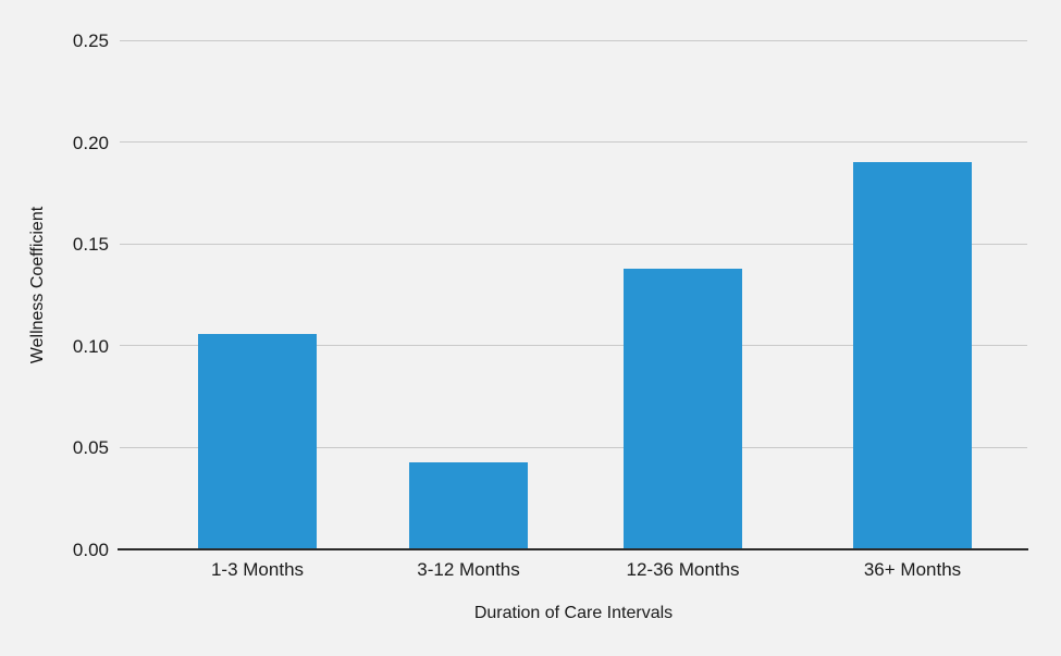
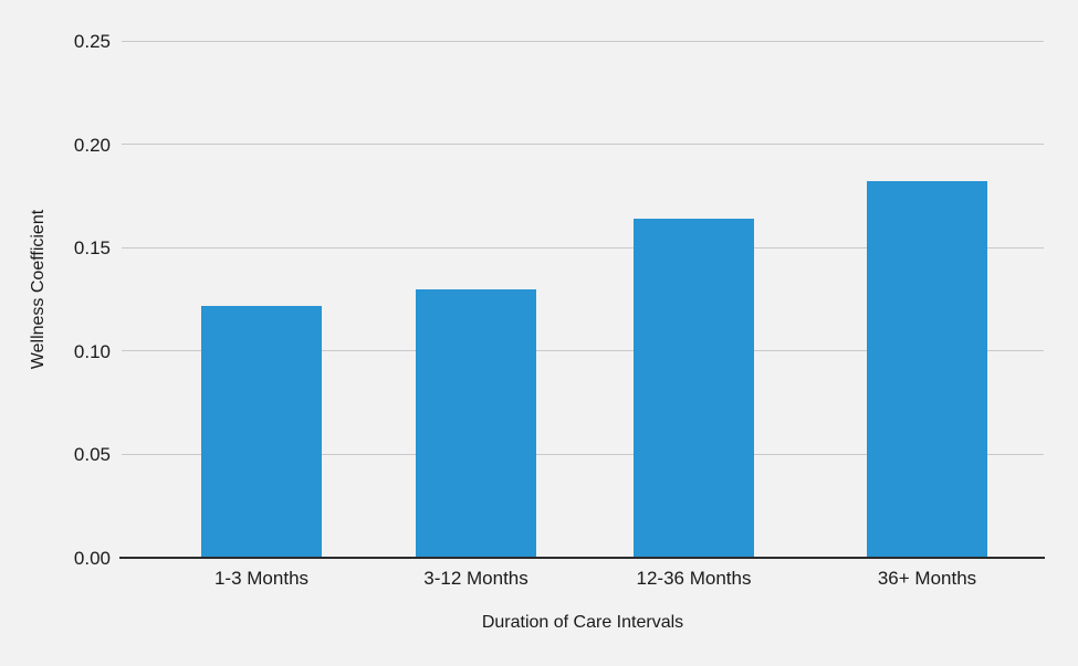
1-3 Months: 0.106 -> 0.122
3-12 Months: 0.043 -> 0.130
12-36 Months: 0.138 -> 0.164
36+ Months: 0.190 -> 0.182
